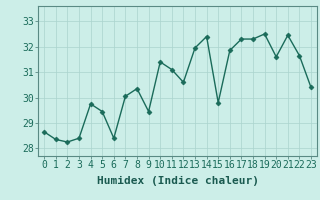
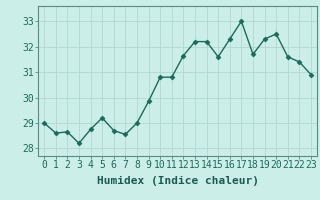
0: 28.65 -> 29.00
1: 28.35 -> 28.60
2: 28.25 -> 28.65
3: 28.40 -> 28.20
4: 29.75 -> 28.75
5: 29.45 -> 29.20
6: 28.40 -> 28.70
7: 30.05 -> 28.55
8: 30.35 -> 29.00
9: 29.45 -> 29.85
10: 31.40 -> 30.80
11: 31.10 -> 30.80
12: 30.60 -> 31.65
13: 31.95 -> 32.20
14: 32.40 -> 32.20
15: 29.80 -> 31.60
16: 31.85 -> 32.30
17: 32.30 -> 33.00
18: 32.30 -> 31.70
19: 32.50 -> 32.30
20: 31.60 -> 32.50
21: 32.45 -> 31.60
22: 31.65 -> 31.40
23: 30.40 -> 30.90
